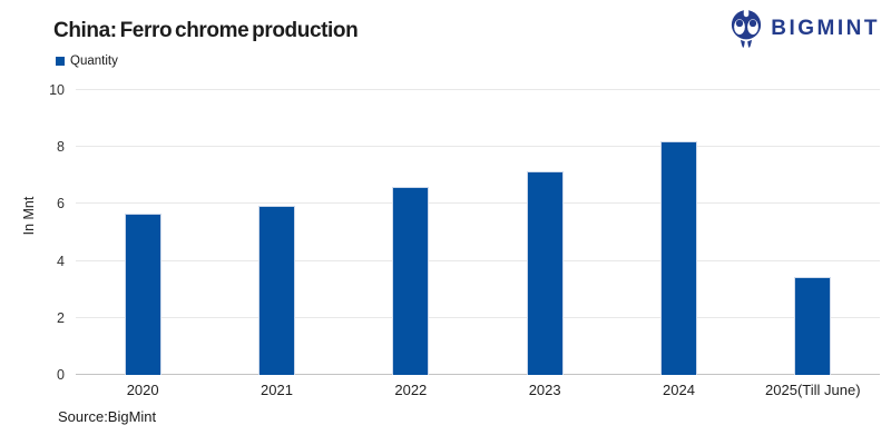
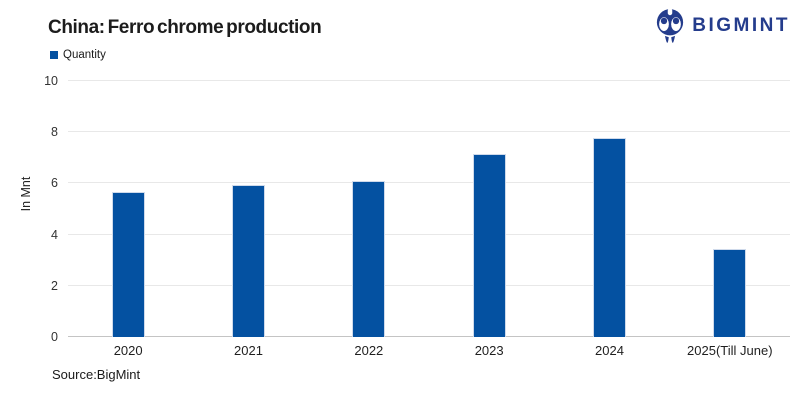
2022: 6.6 -> 6.1
2024: 8.2 -> 7.8
